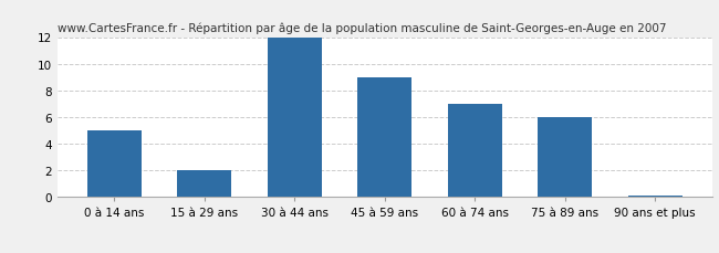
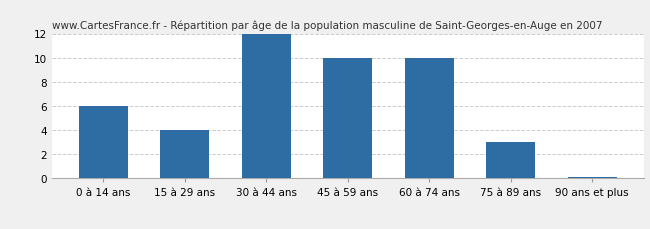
0 à 14 ans: 5.0 -> 6.0
15 à 29 ans: 2.0 -> 4.0
45 à 59 ans: 9.0 -> 10.0
60 à 74 ans: 7.0 -> 10.0
75 à 89 ans: 6.0 -> 3.0
